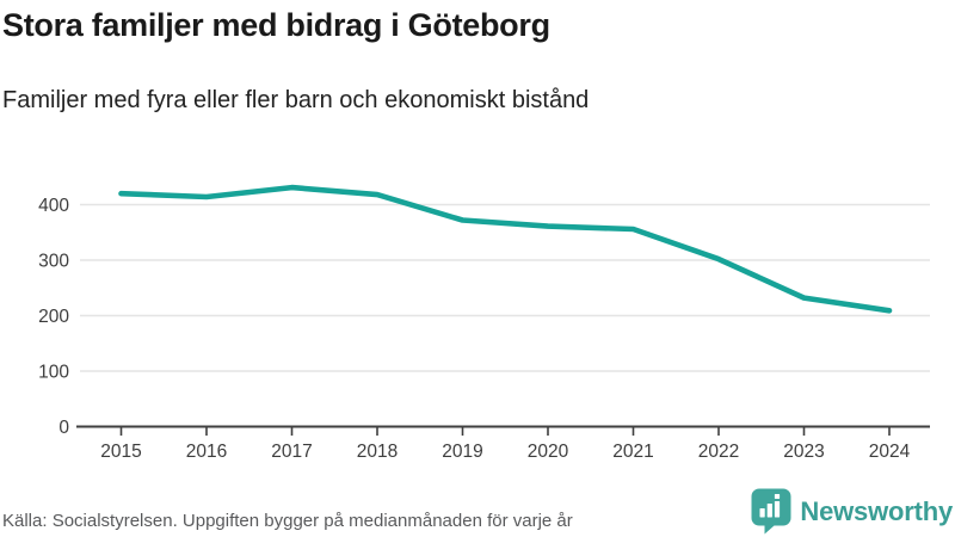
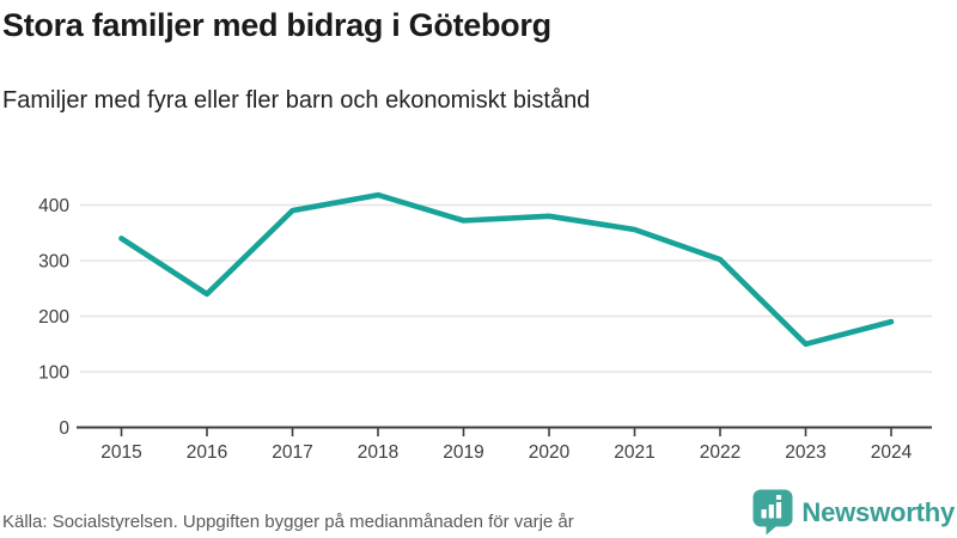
2015: 420 -> 340
2016: 410 -> 240
2017: 430 -> 390
2020: 360 -> 380
2023: 230 -> 150
2024: 210 -> 190
